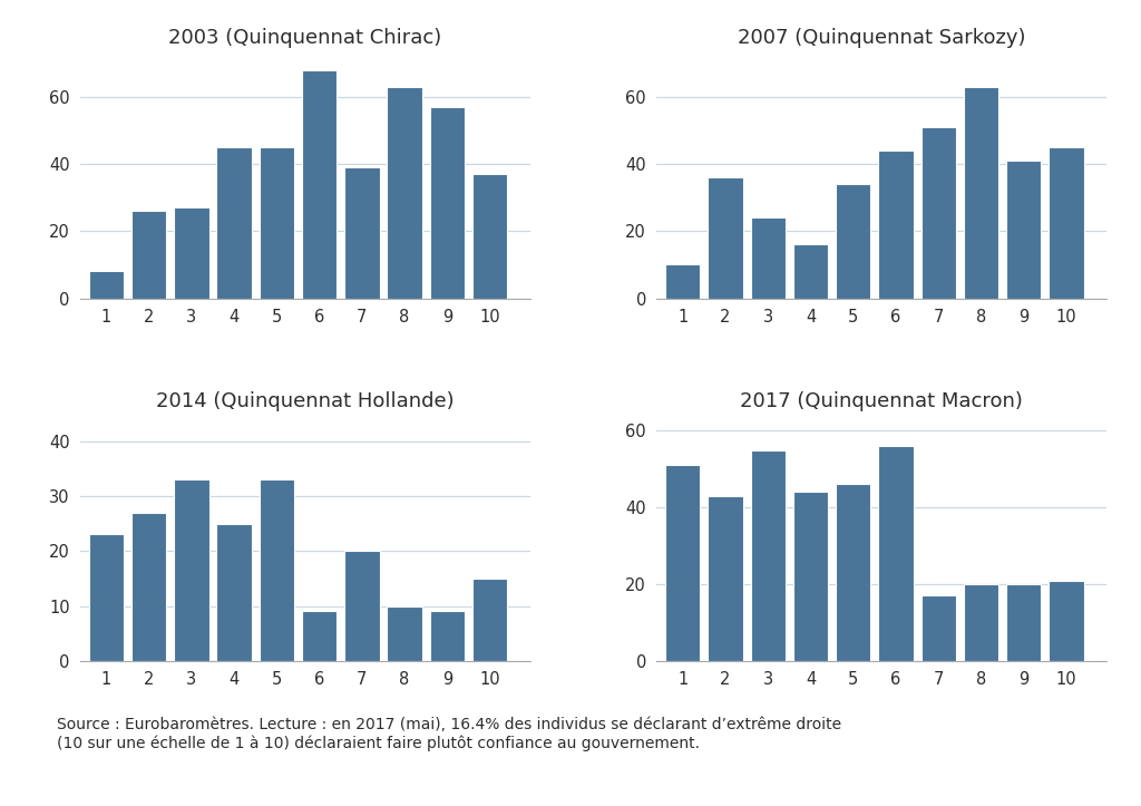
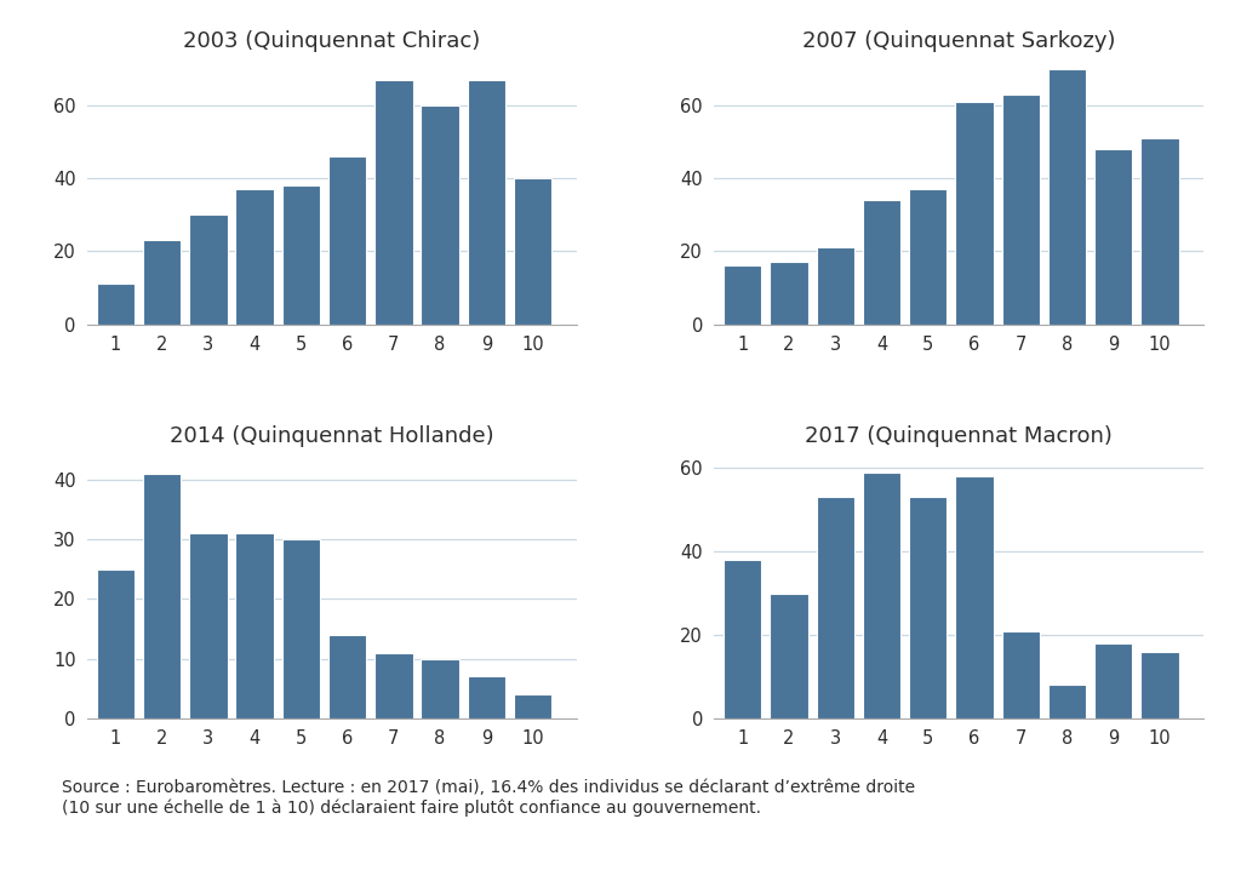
2003 (Quinquennat Chirac)/1: 8 -> 11
2003 (Quinquennat Chirac)/2: 26 -> 23
2003 (Quinquennat Chirac)/3: 27 -> 30
2003 (Quinquennat Chirac)/4: 45 -> 37
2003 (Quinquennat Chirac)/5: 45 -> 38
2003 (Quinquennat Chirac)/6: 68 -> 46
2003 (Quinquennat Chirac)/7: 39 -> 67
2003 (Quinquennat Chirac)/8: 63 -> 60
2003 (Quinquennat Chirac)/9: 57 -> 67
2003 (Quinquennat Chirac)/10: 37 -> 40
2007 (Quinquennat Sarkozy)/1: 10 -> 16
2007 (Quinquennat Sarkozy)/2: 36 -> 17
2007 (Quinquennat Sarkozy)/3: 24 -> 21
2007 (Quinquennat Sarkozy)/4: 16 -> 34
2007 (Quinquennat Sarkozy)/5: 34 -> 37
2007 (Quinquennat Sarkozy)/6: 44 -> 61
2007 (Quinquennat Sarkozy)/7: 51 -> 63
2007 (Quinquennat Sarkozy)/8: 63 -> 70
2007 (Quinquennat Sarkozy)/9: 41 -> 48
2007 (Quinquennat Sarkozy)/10: 45 -> 51
2014 (Quinquennat Hollande)/1: 23 -> 25
2014 (Quinquennat Hollande)/2: 27 -> 41
2014 (Quinquennat Hollande)/3: 33 -> 31
2014 (Quinquennat Hollande)/4: 25 -> 31
2014 (Quinquennat Hollande)/5: 33 -> 30
2014 (Quinquennat Hollande)/6: 9 -> 14
2014 (Quinquennat Hollande)/7: 20 -> 11
2014 (Quinquennat Hollande)/9: 9 -> 7
2014 (Quinquennat Hollande)/10: 15 -> 4
2017 (Quinquennat Macron)/1: 51 -> 38
2017 (Quinquennat Macron)/2: 43 -> 30
2017 (Quinquennat Macron)/3: 55 -> 53
2017 (Quinquennat Macron)/4: 44 -> 59
2017 (Quinquennat Macron)/5: 46 -> 53
2017 (Quinquennat Macron)/6: 56 -> 58
2017 (Quinquennat Macron)/7: 17 -> 21
2017 (Quinquennat Macron)/8: 20 -> 8
2017 (Quinquennat Macron)/9: 20 -> 18
2017 (Quinquennat Macron)/10: 21 -> 16
